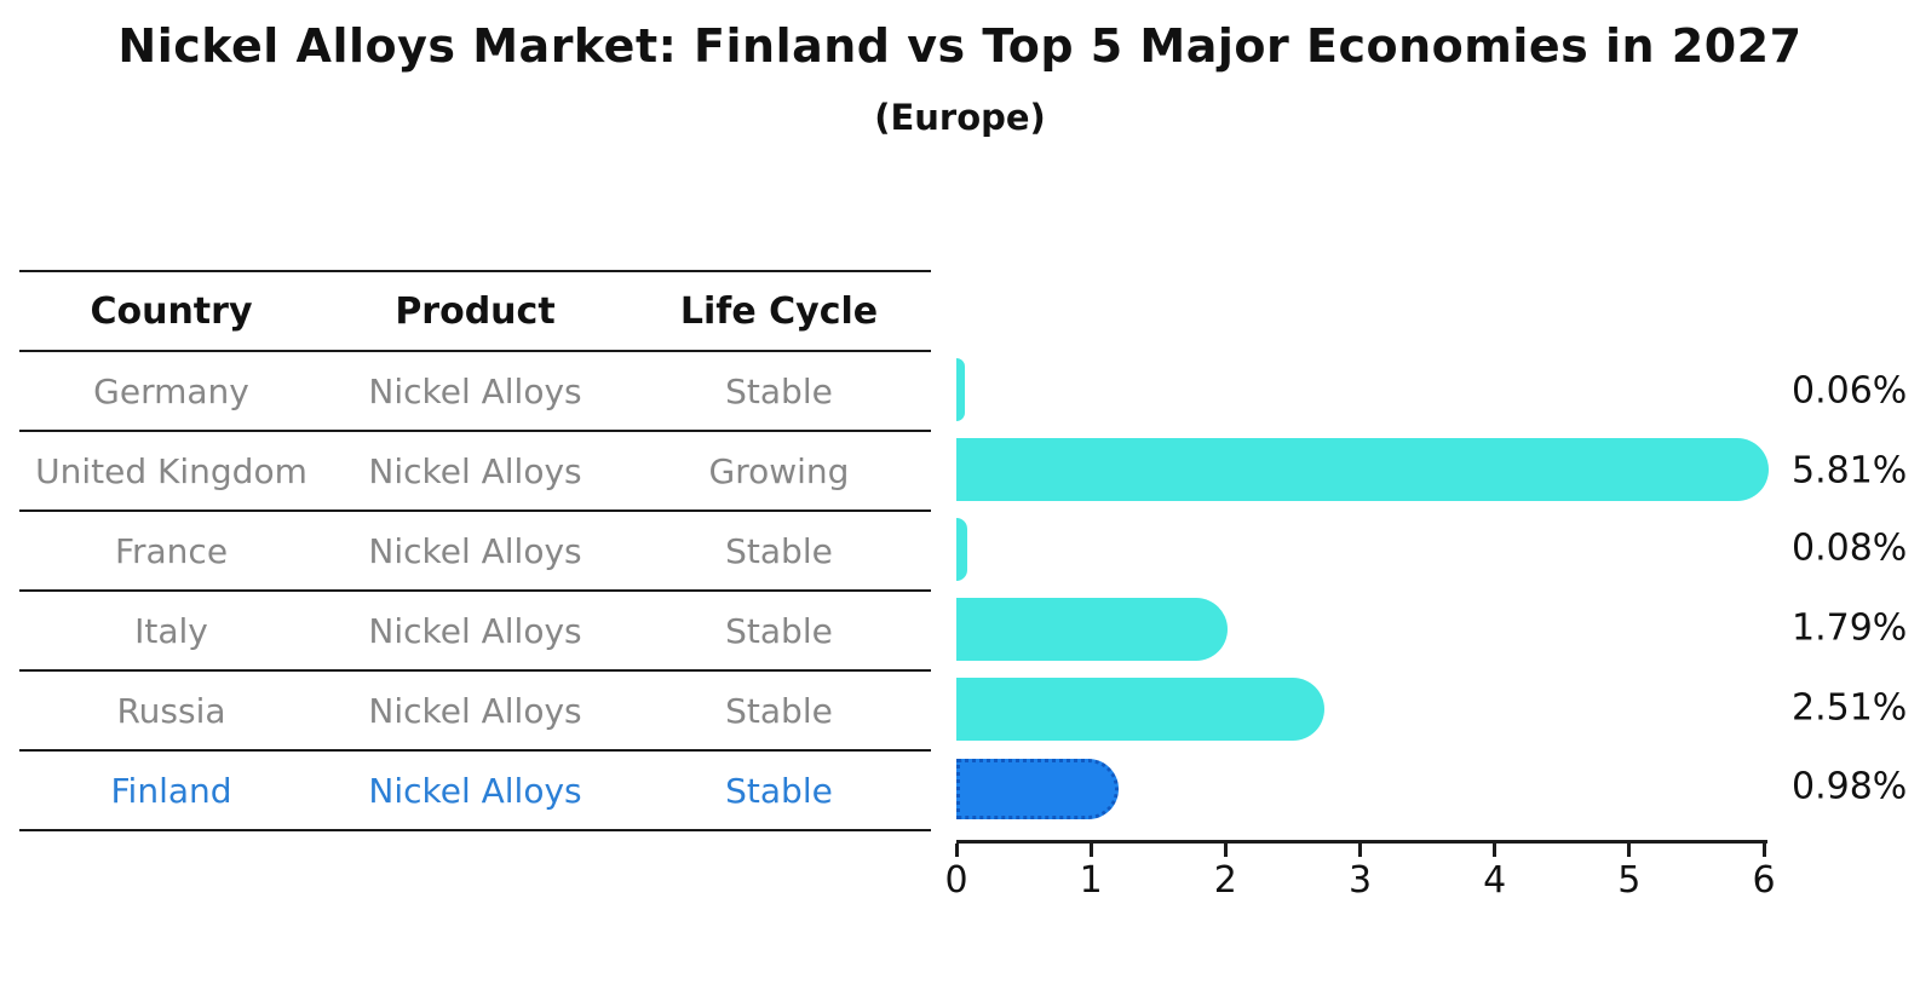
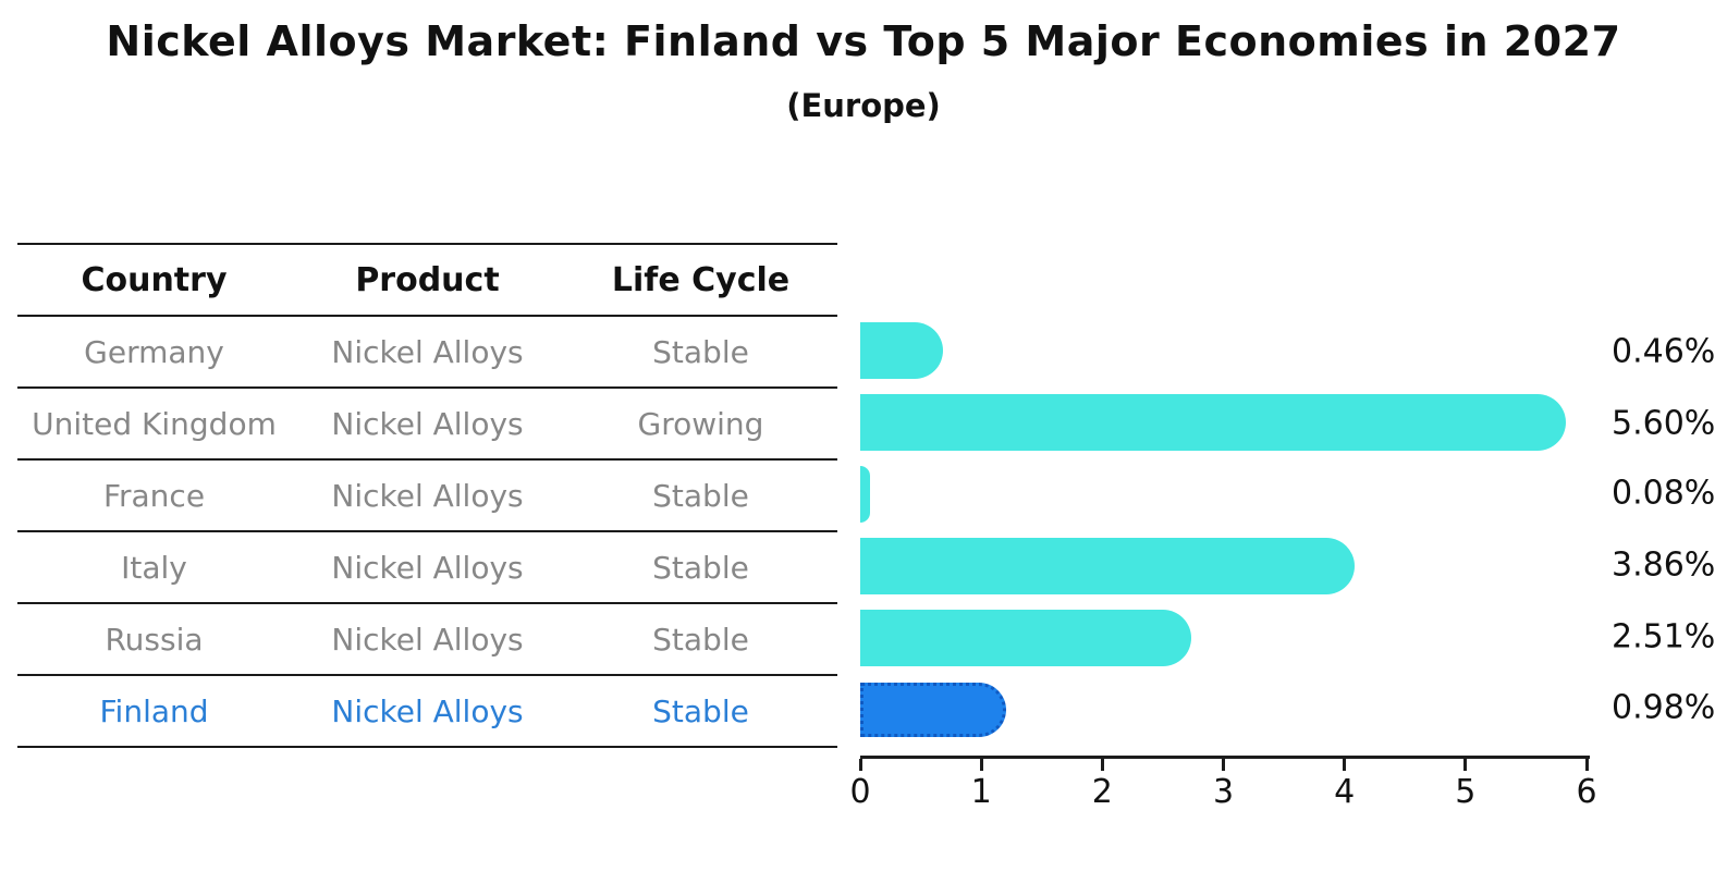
Germany: 0.06% -> 0.46%
United Kingdom: 5.81% -> 5.60%
Italy: 1.79% -> 3.86%
